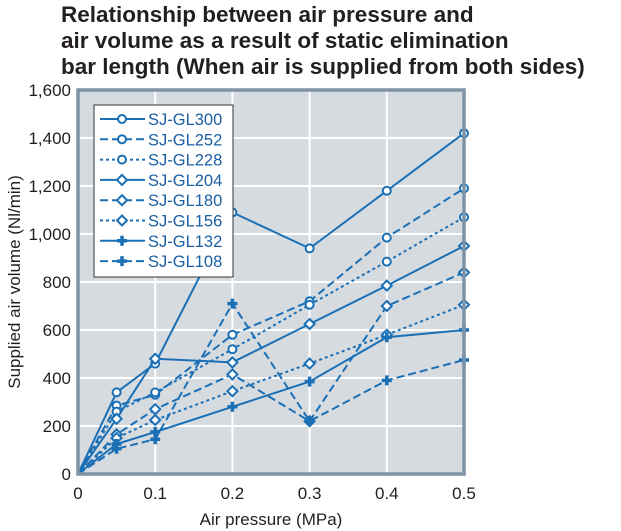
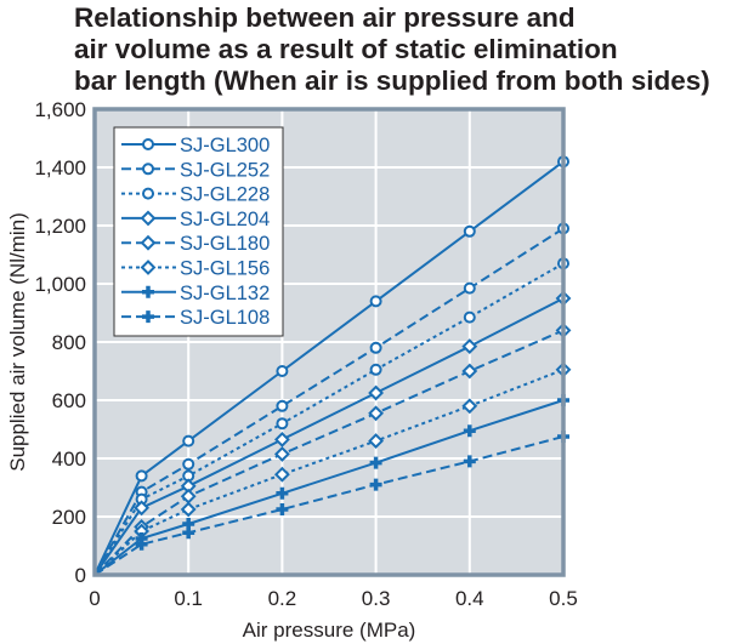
SJ-GL252/0.1: 330 -> 380
SJ-GL204/0.1: 480 -> 300
SJ-GL300/0.2: 1090 -> 700
SJ-GL108/0.2: 710 -> 220
SJ-GL252/0.3: 720 -> 780
SJ-GL180/0.3: 220 -> 560
SJ-GL108/0.3: 220 -> 310
SJ-GL132/0.4: 570 -> 500
